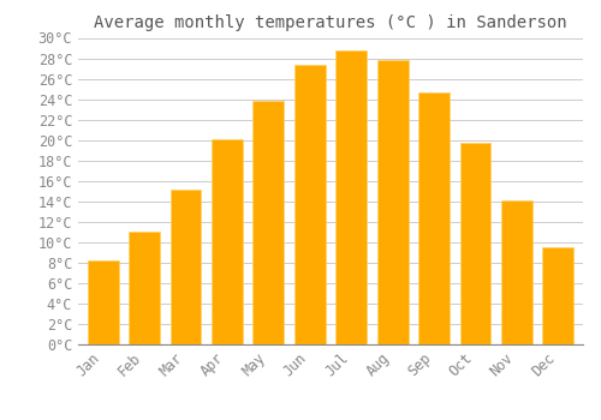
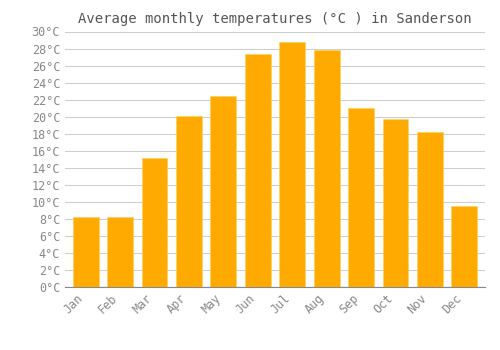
Feb: 11.0°C -> 8.2°C
May: 23.8°C -> 22.4°C
Sep: 24.7°C -> 21.0°C
Nov: 14.1°C -> 18.2°C
